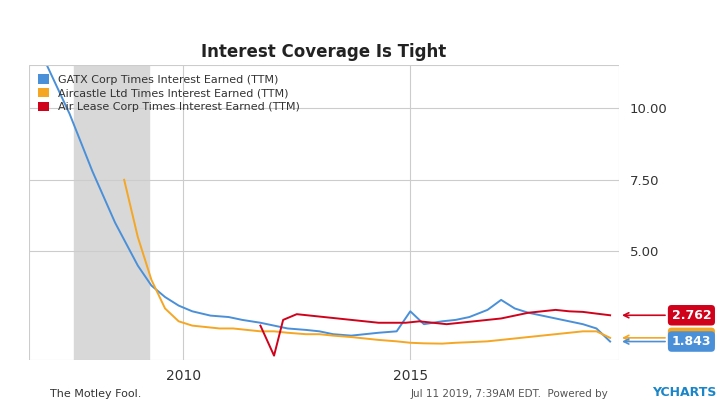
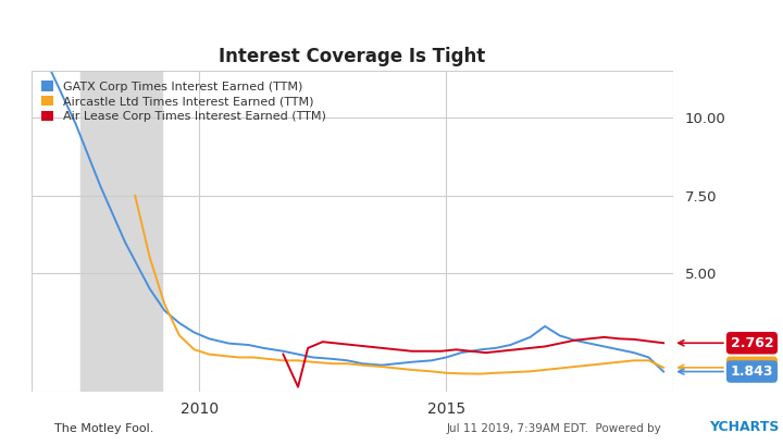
GATX Corp Times Interest Earned (TTM)/2015: 2.90 -> 2.30
